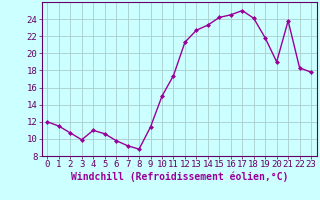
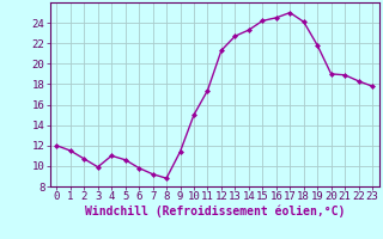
21: 23.8 -> 18.9
